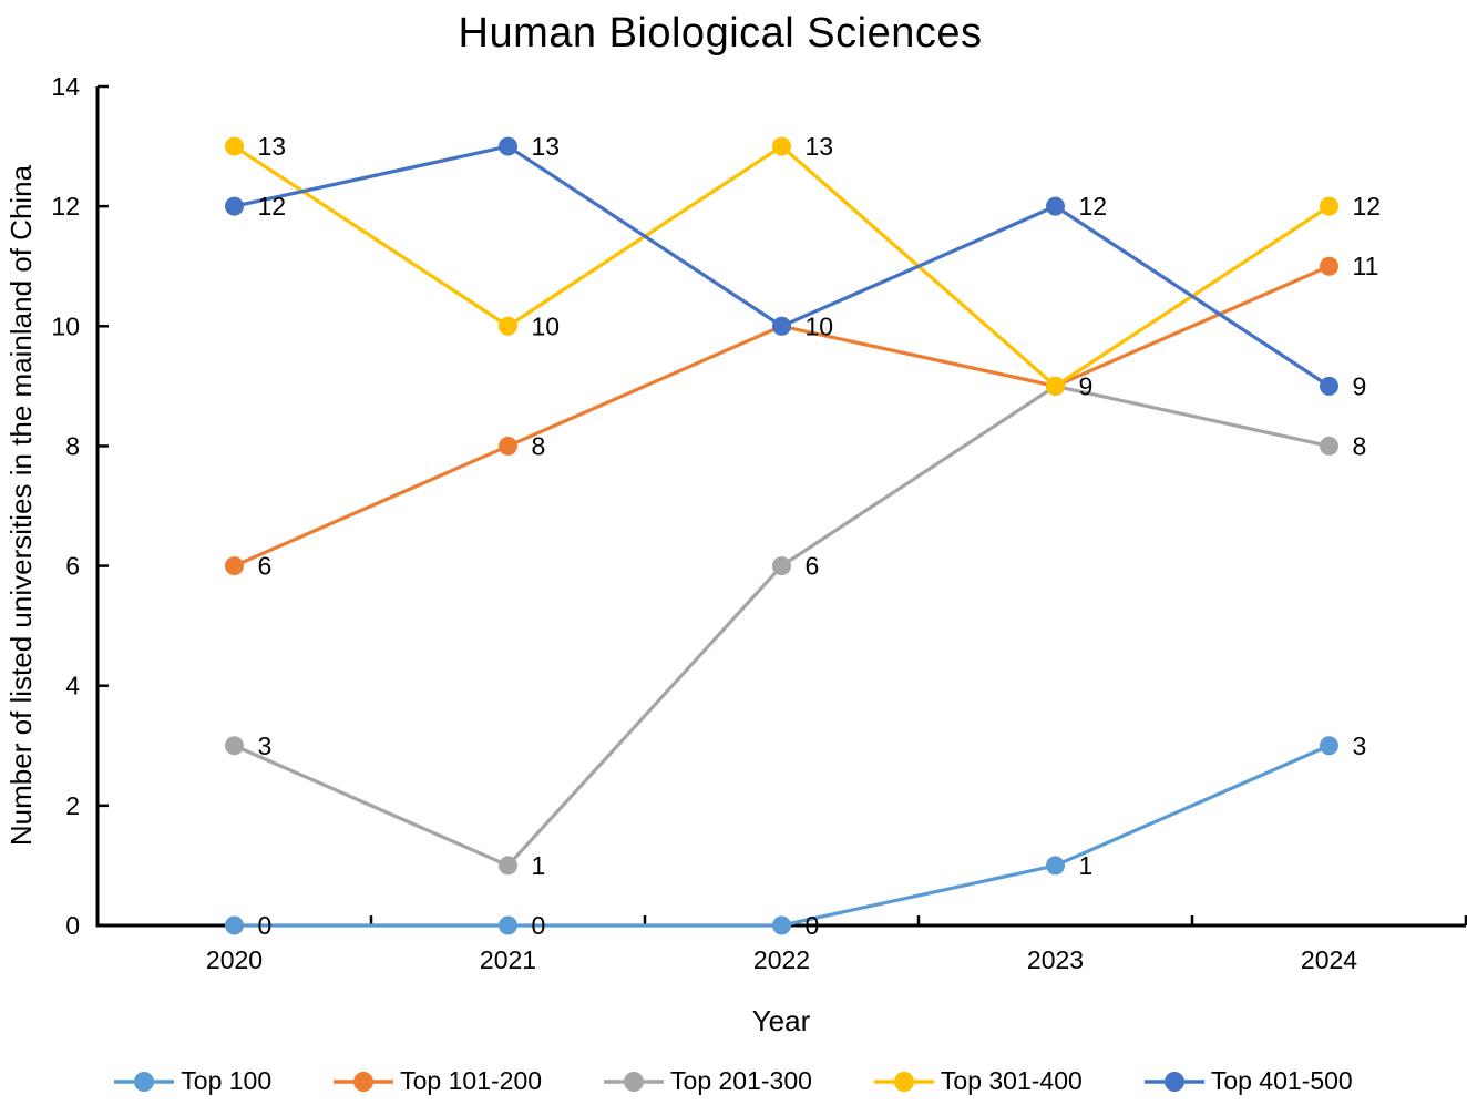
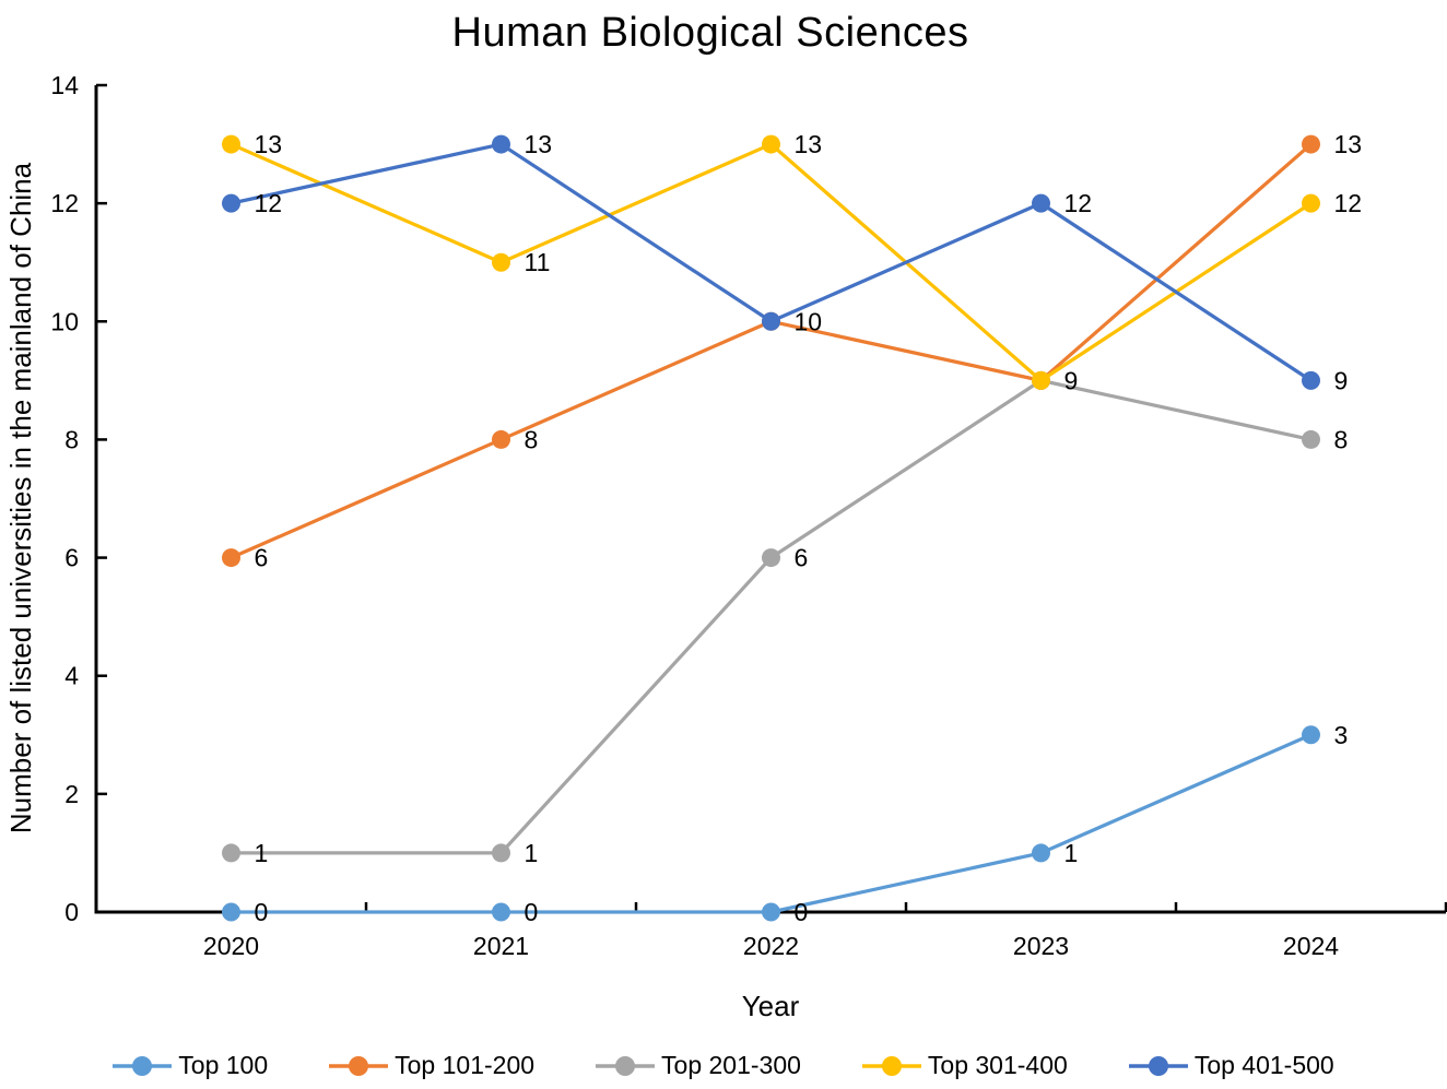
Top 201-300/2020: 3 -> 1
Top 301-400/2021: 10 -> 11
Top 101-200/2024: 11 -> 13
